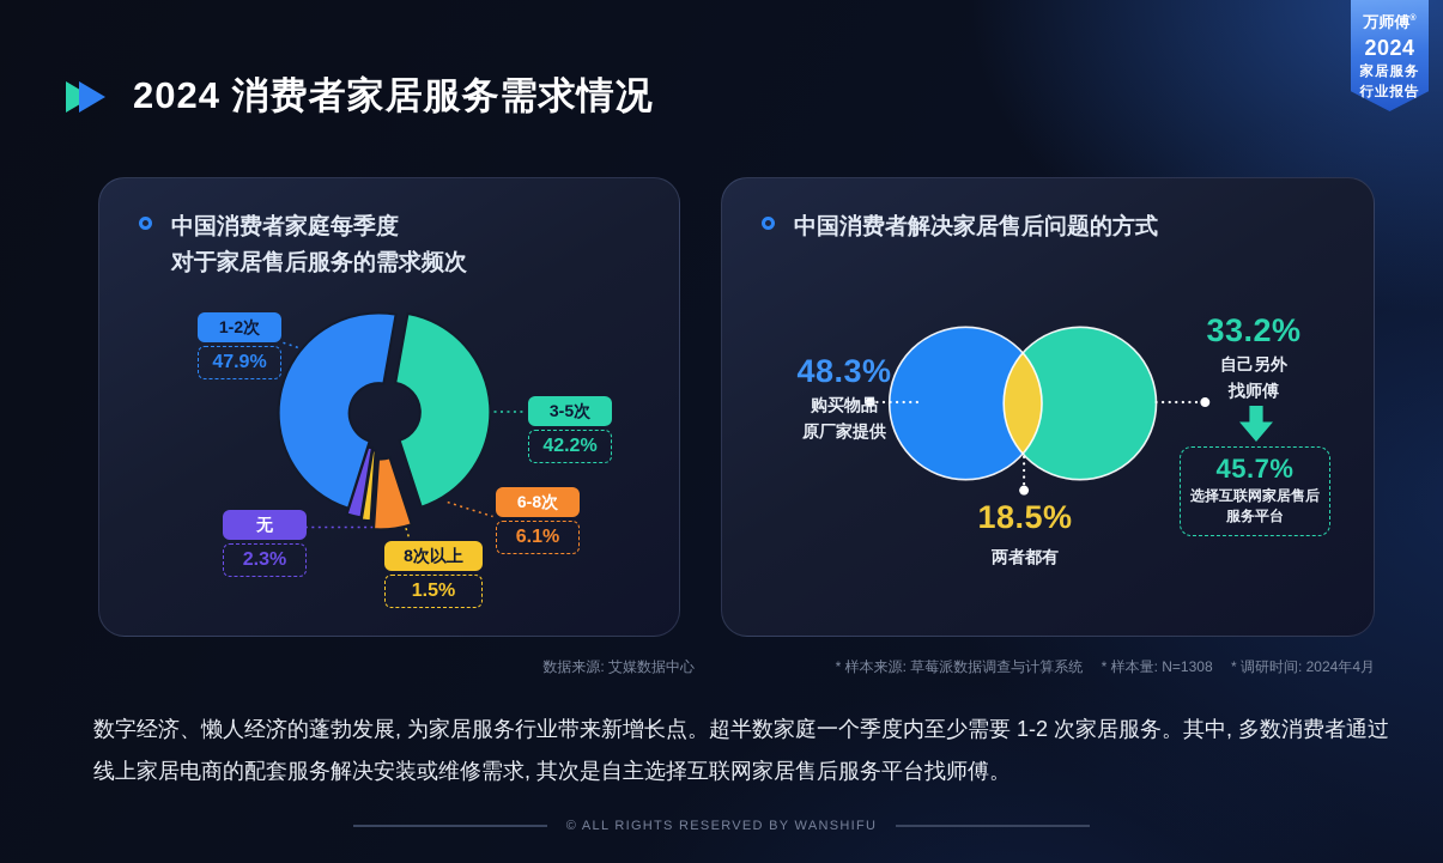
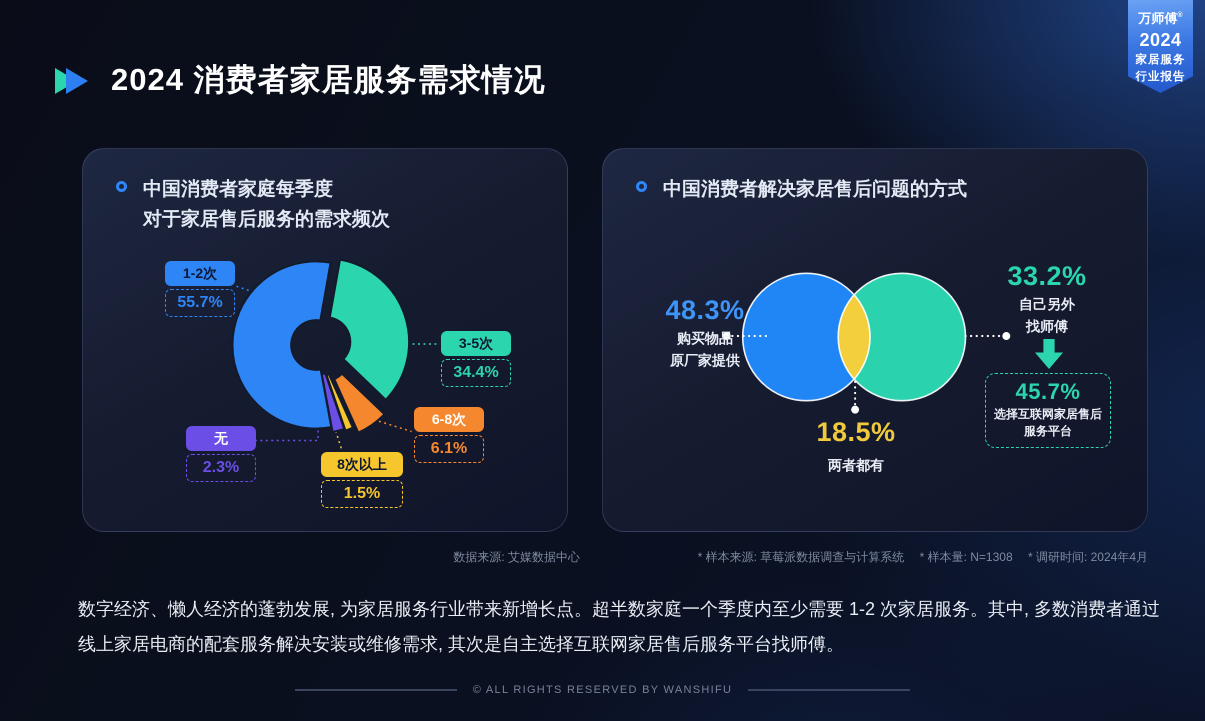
中国消费者家庭每季度对于家居售后服务的需求频次/1-2次: 47.9% -> 55.7%
中国消费者家庭每季度对于家居售后服务的需求频次/3-5次: 42.2% -> 34.4%
